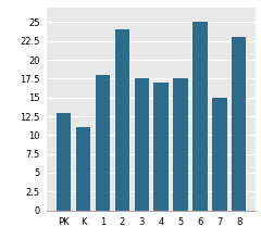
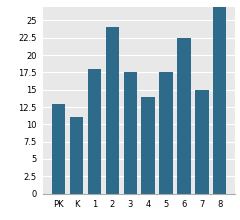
4: 17.0 -> 14.0
6: 25.0 -> 22.5
8: 23.0 -> 27.0
